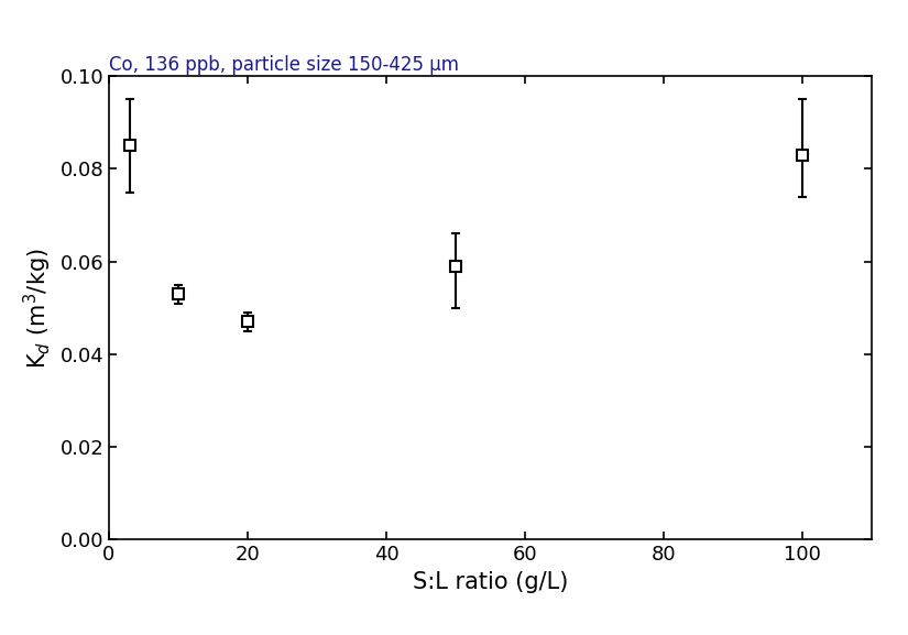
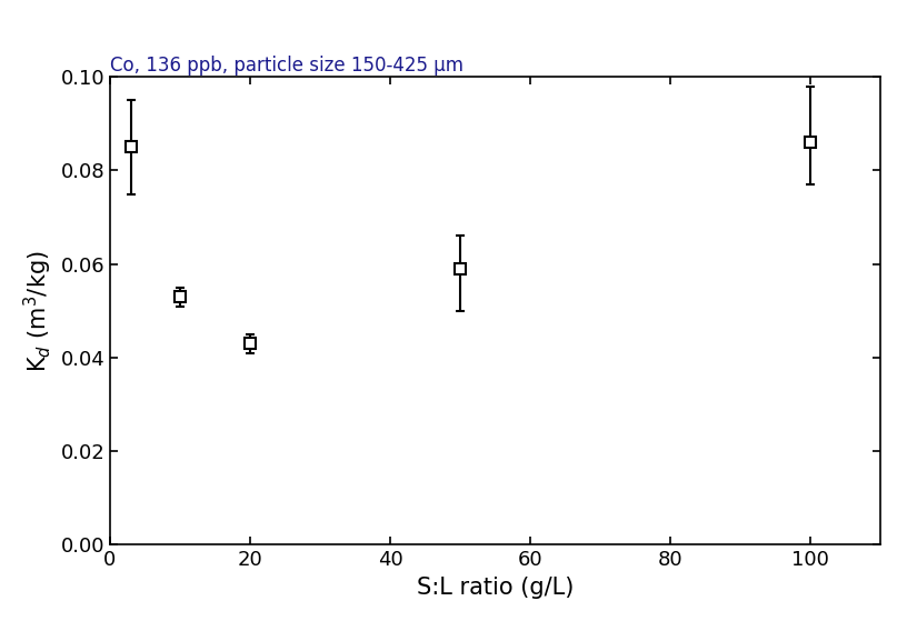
20: 0.047 -> 0.043
100: 0.083 -> 0.086
